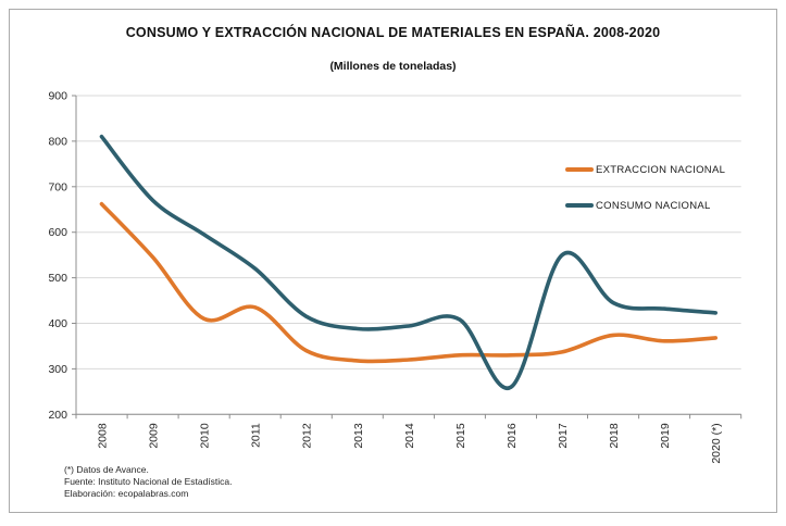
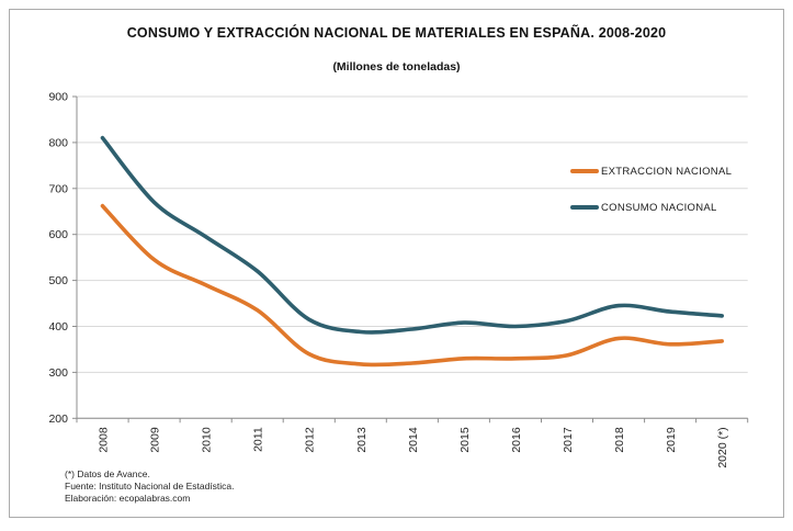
EXTRACCION NACIONAL/2010: 410 -> 490
CONSUMO NACIONAL/2016: 260 -> 400
CONSUMO NACIONAL/2017: 550 -> 410
